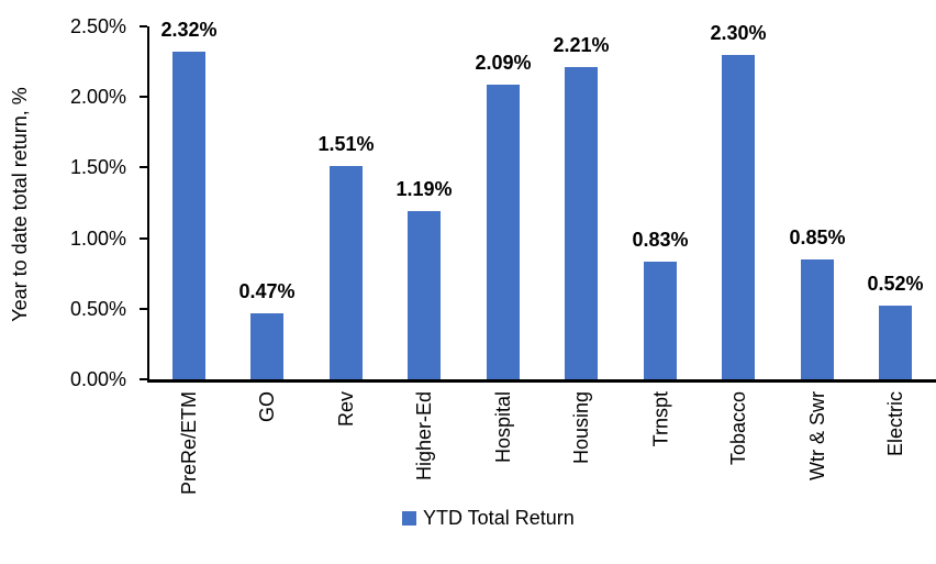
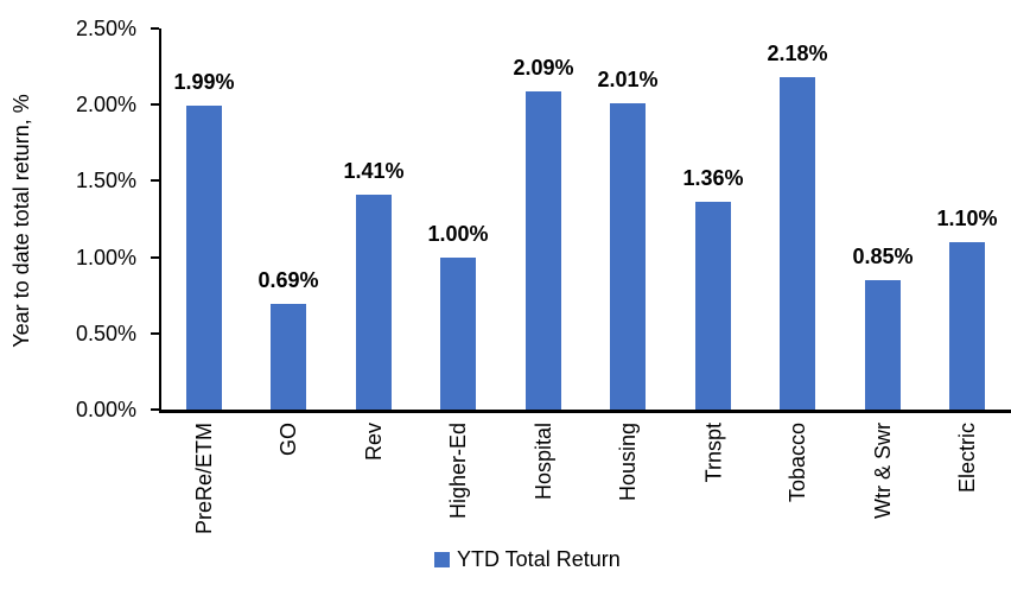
PreRe/ETM: 2.32% -> 1.99%
GO: 0.47% -> 0.69%
Rev: 1.51% -> 1.41%
Higher-Ed: 1.19% -> 1.00%
Housing: 2.21% -> 2.01%
Trnspt: 0.83% -> 1.36%
Tobacco: 2.30% -> 2.18%
Electric: 0.52% -> 1.10%
